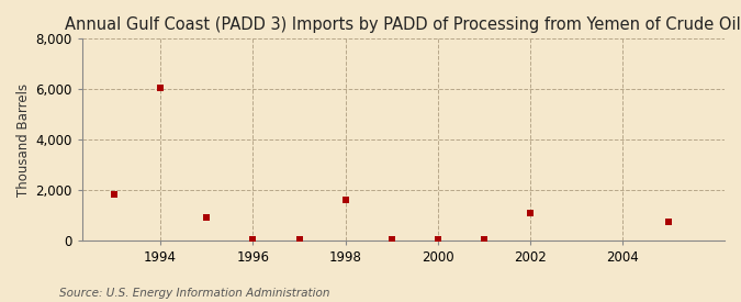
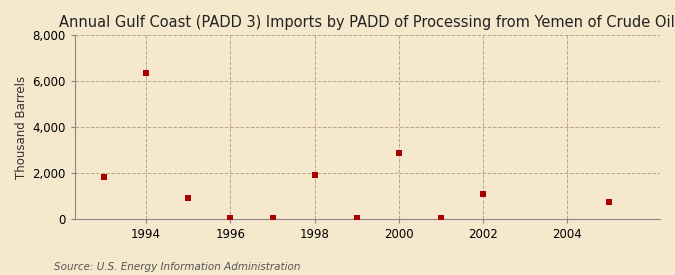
1994: 6,050 -> 6,350
1998: 1,600 -> 1,900
2000: 30 -> 2,850
